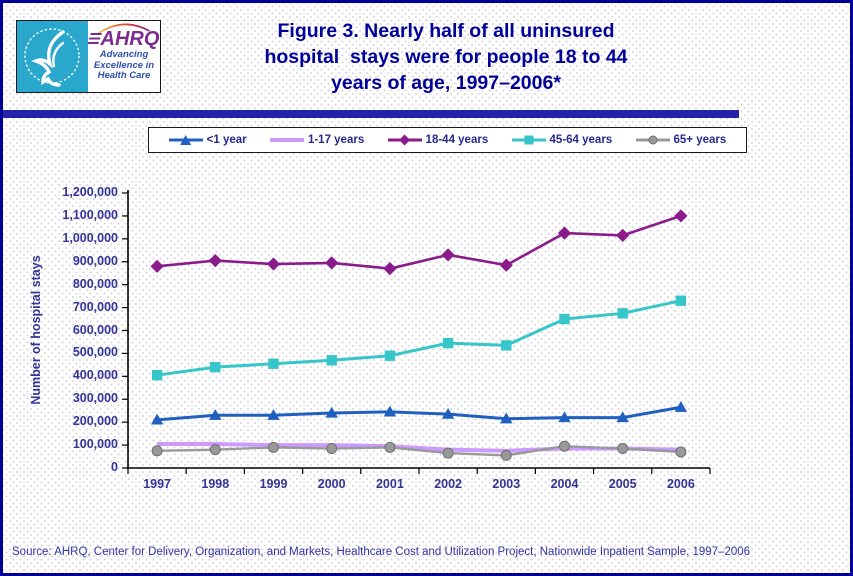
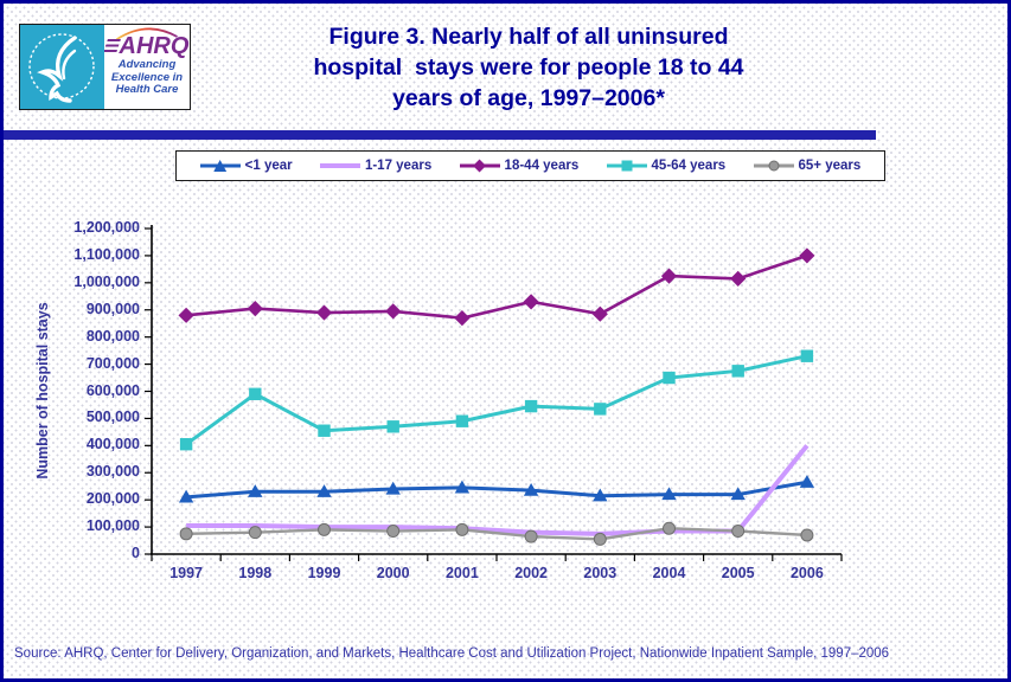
45-64 years/1998: 440000 -> 590000
1-17 years/2006: 80000 -> 400000
